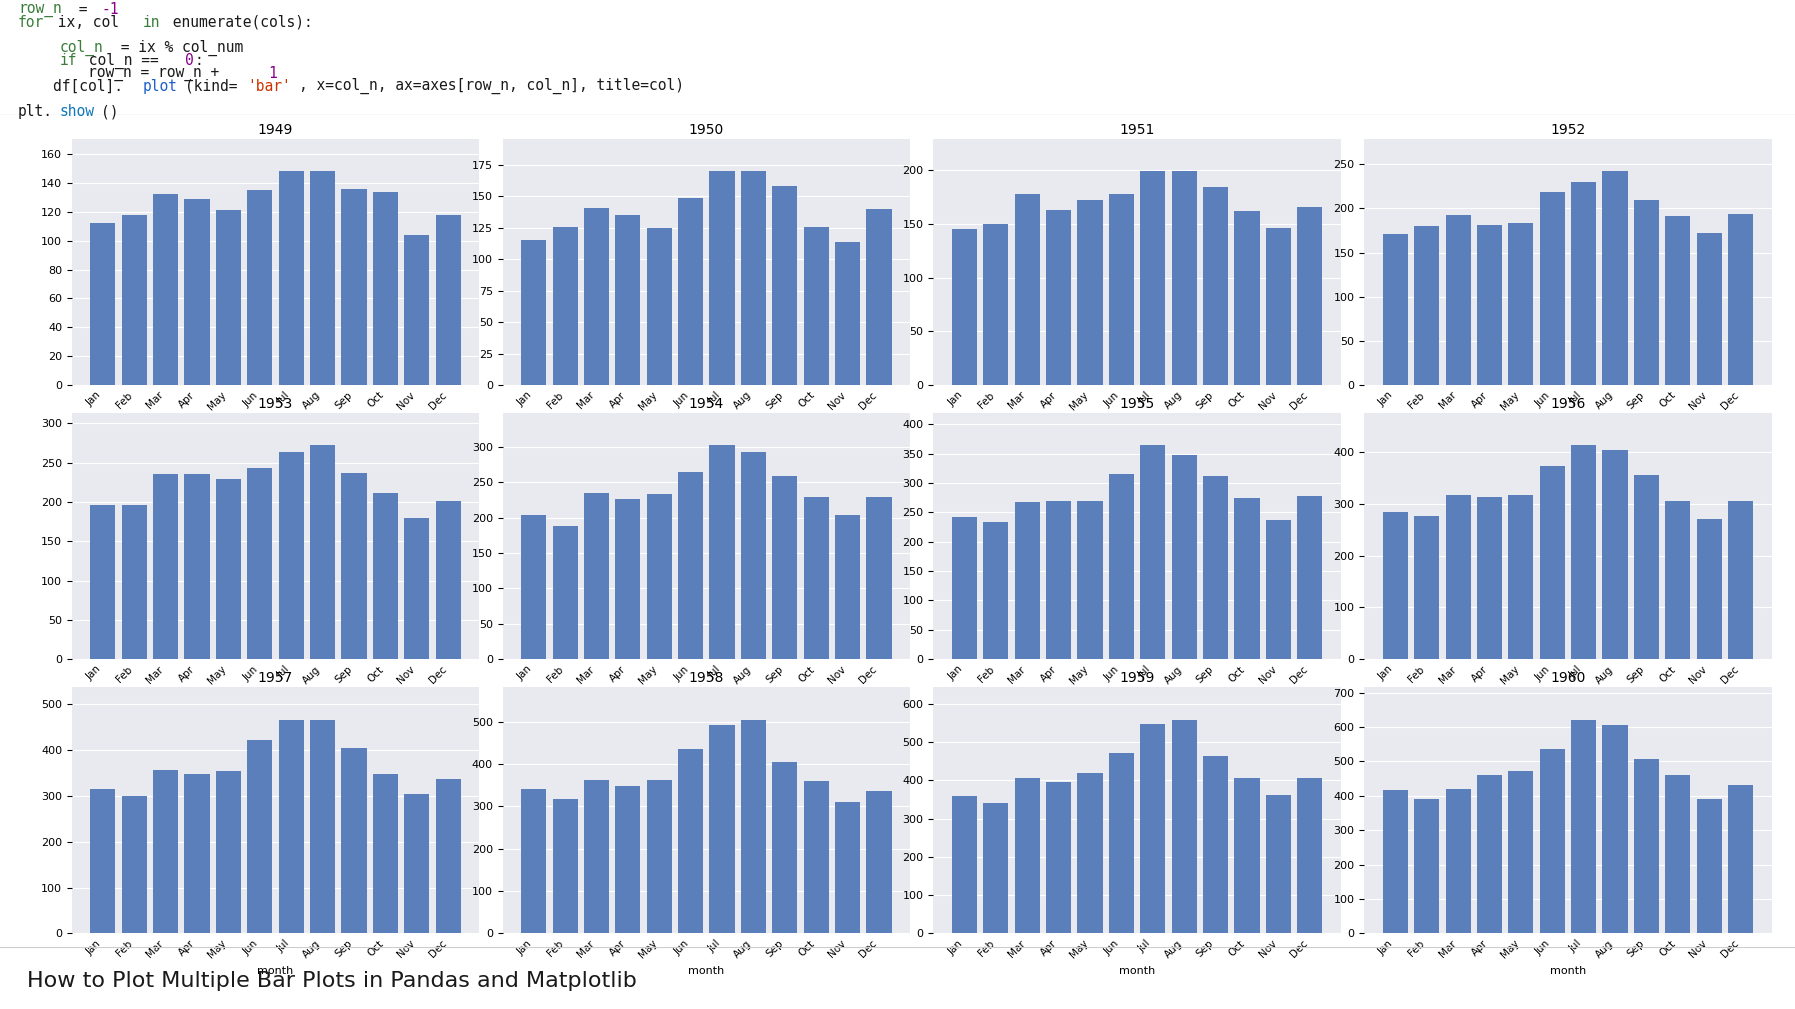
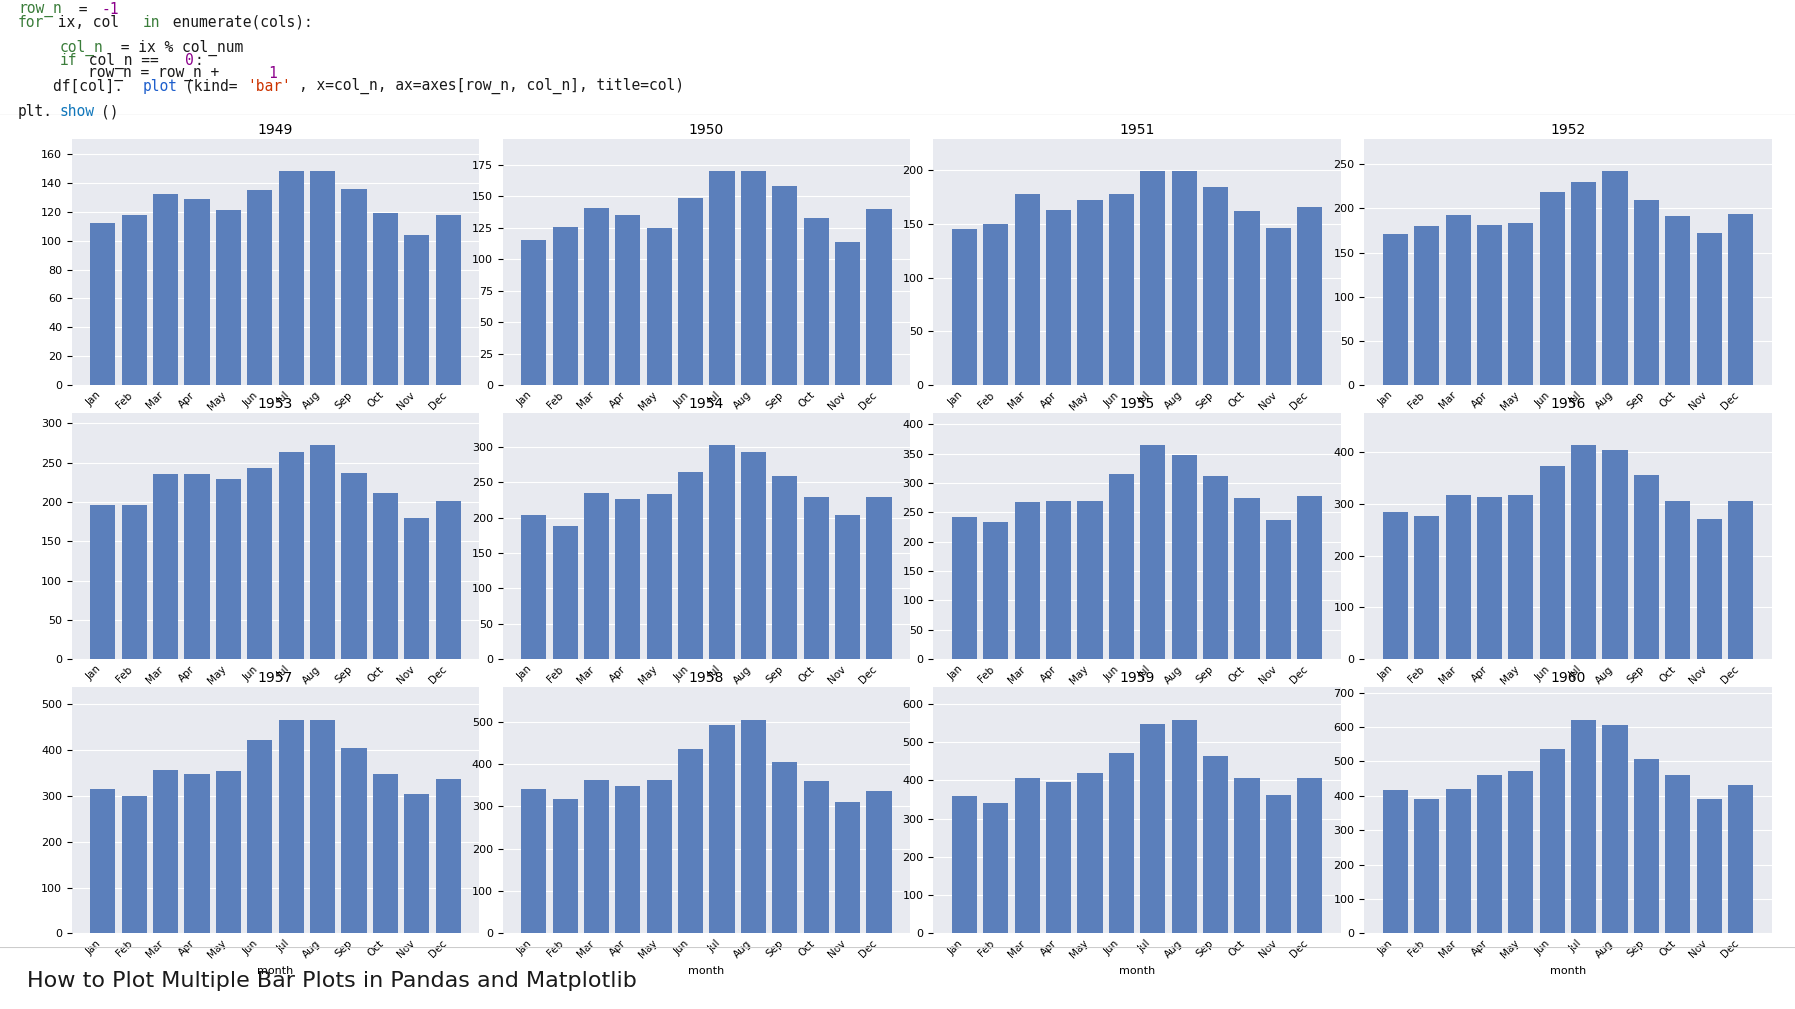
1949/Oct: 134 -> 119
1950/Oct: 126 -> 133
